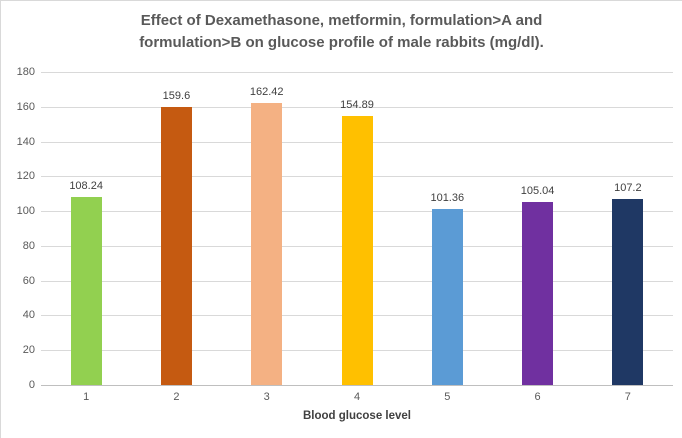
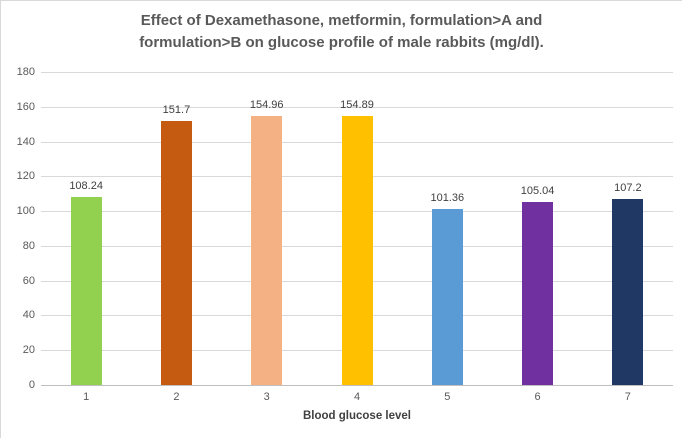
2: 159.6 -> 151.7
3: 162.42 -> 154.96
